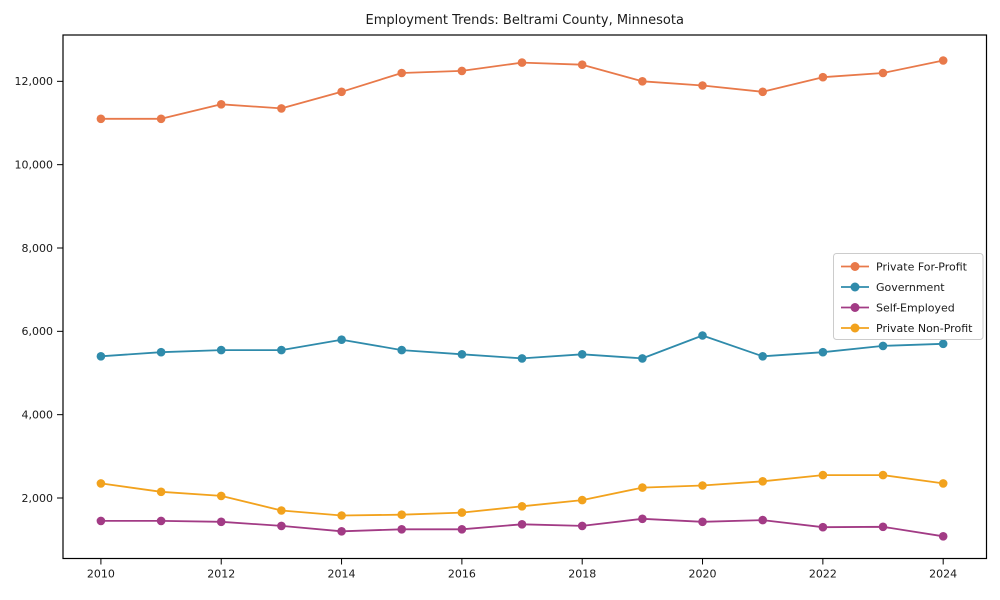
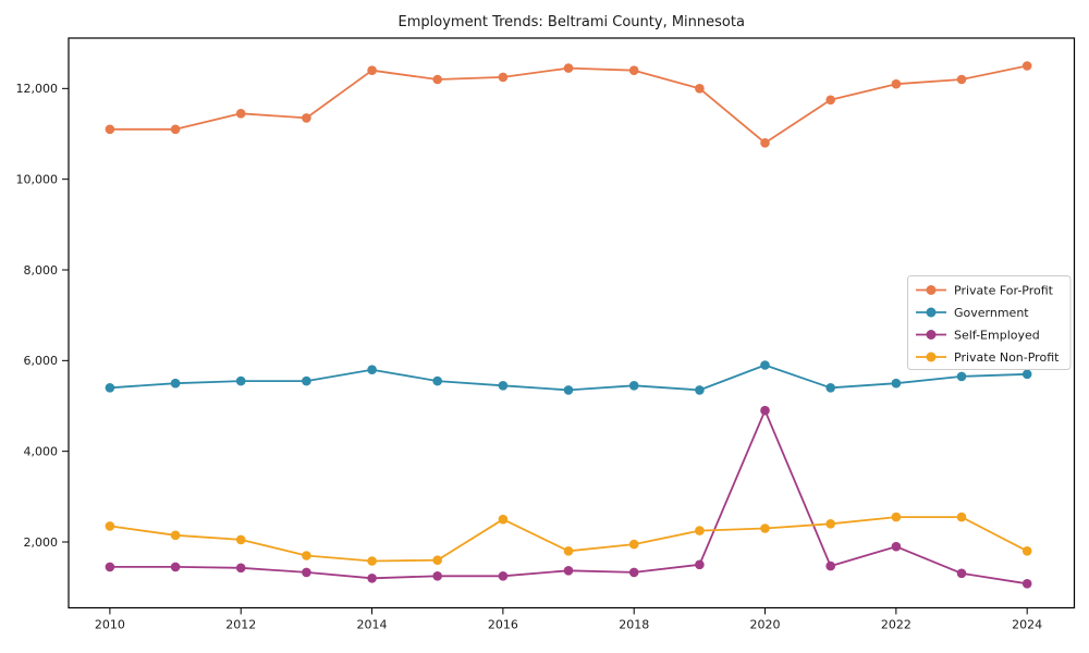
Private For-Profit/2014: 11800 -> 12400
Private Non-Profit/2016: 1600 -> 2500
Private For-Profit/2020: 11900 -> 10800
Self-Employed/2020: 1400 -> 4900
Self-Employed/2022: 1300 -> 1900
Private Non-Profit/2024: 2400 -> 1800
